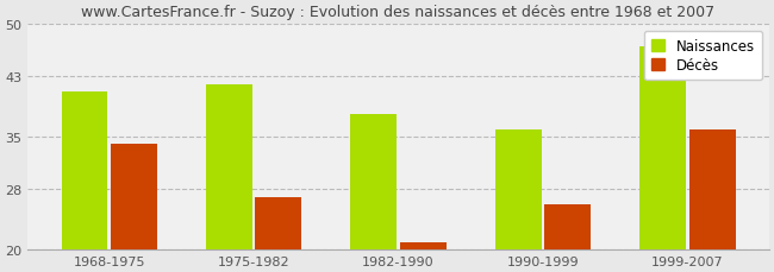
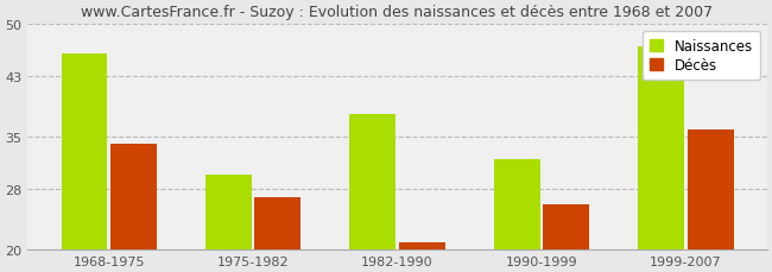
Naissances/1968-1975: 41 -> 46
Naissances/1975-1982: 42 -> 30
Naissances/1990-1999: 36 -> 32
